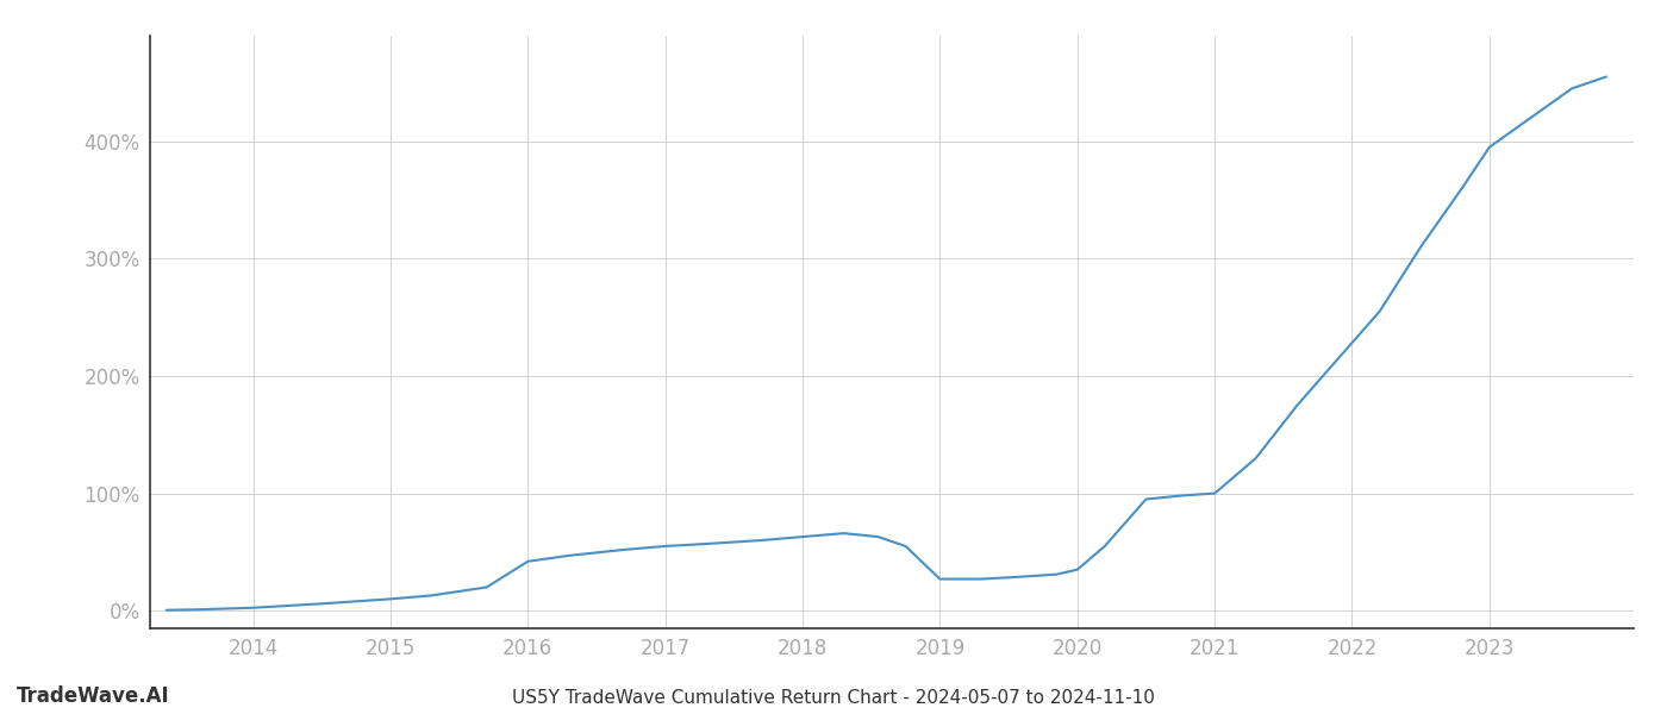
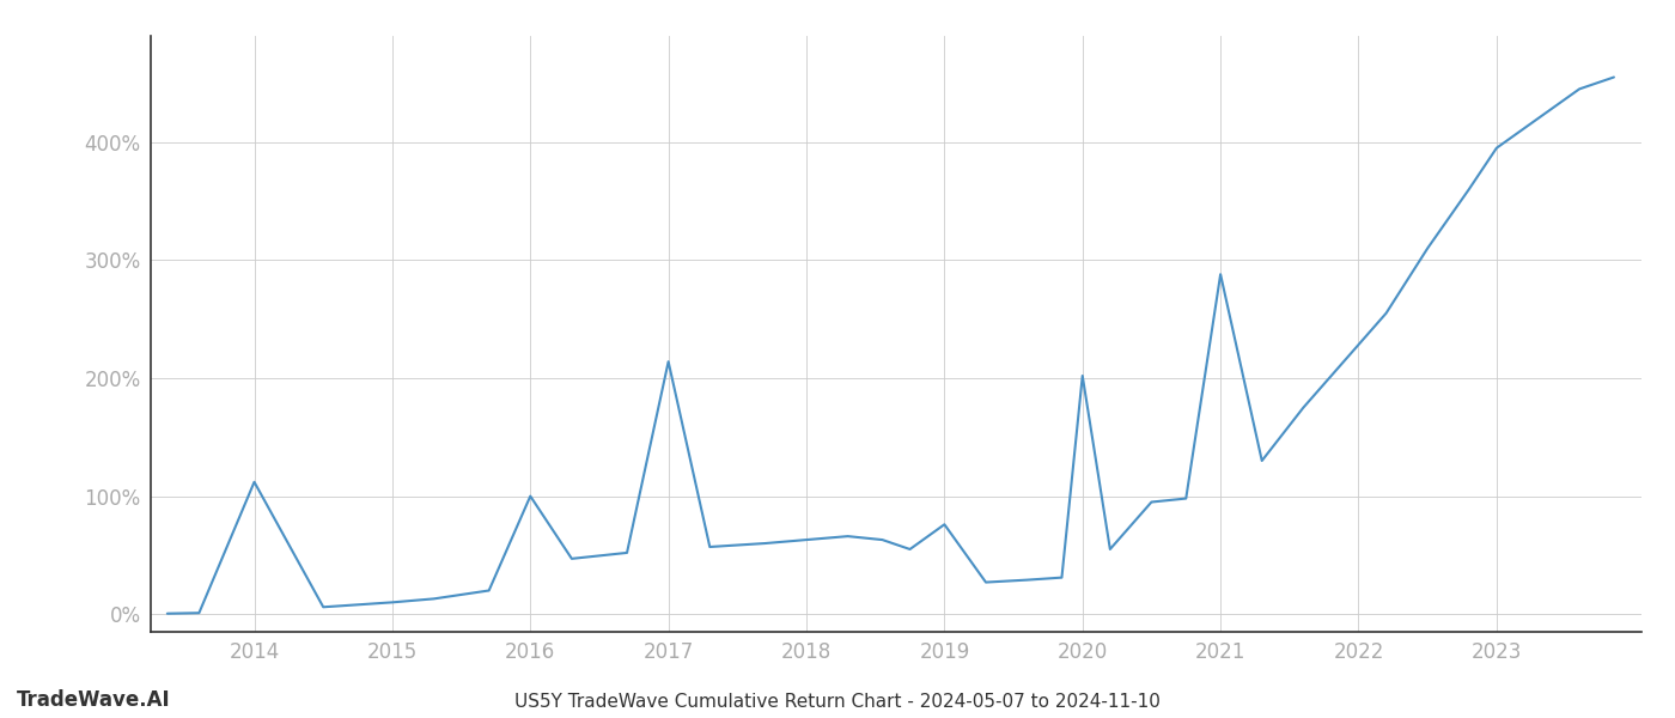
2014: 2% -> 112%
2016: 42% -> 100%
2017: 55% -> 214%
2019: 27% -> 76%
2020: 35% -> 202%
2021: 100% -> 288%
